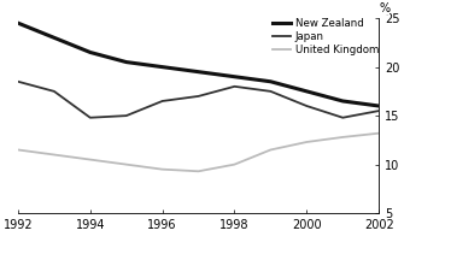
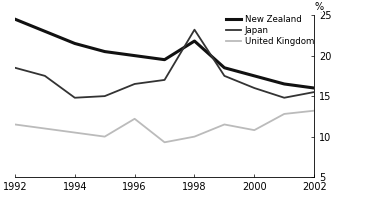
United Kingdom/1996: 9.5 -> 12.2
New Zealand/1998: 19.0 -> 21.8
Japan/1998: 18.0 -> 23.2
United Kingdom/2000: 12.3 -> 10.8
